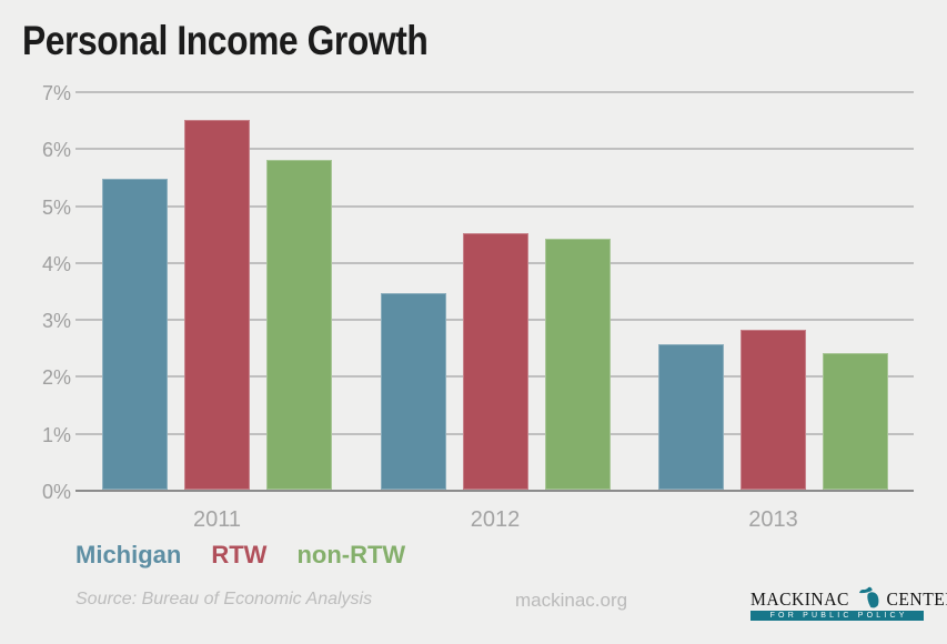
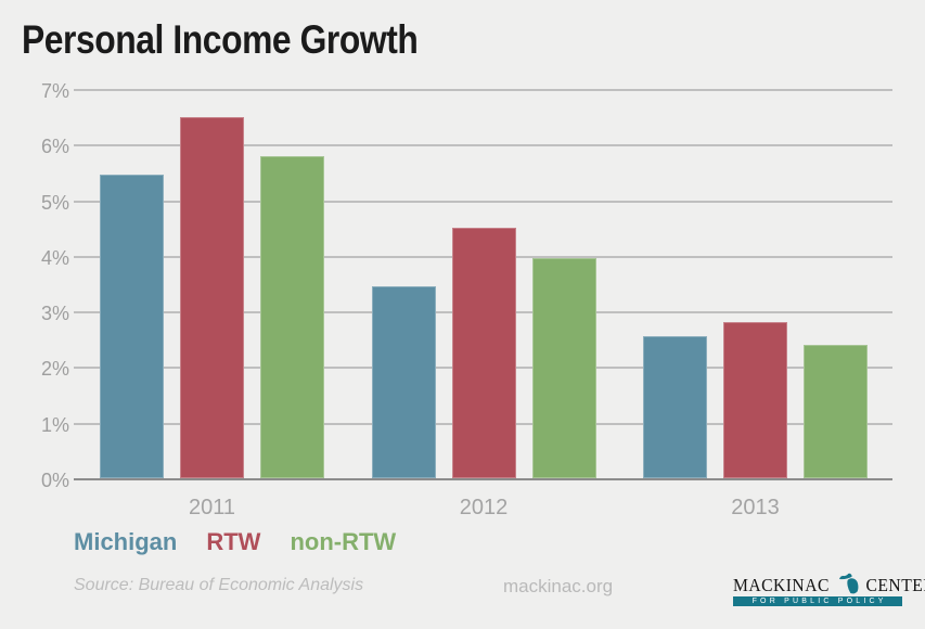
non-RTW/2012: 4.4% -> 4.0%
